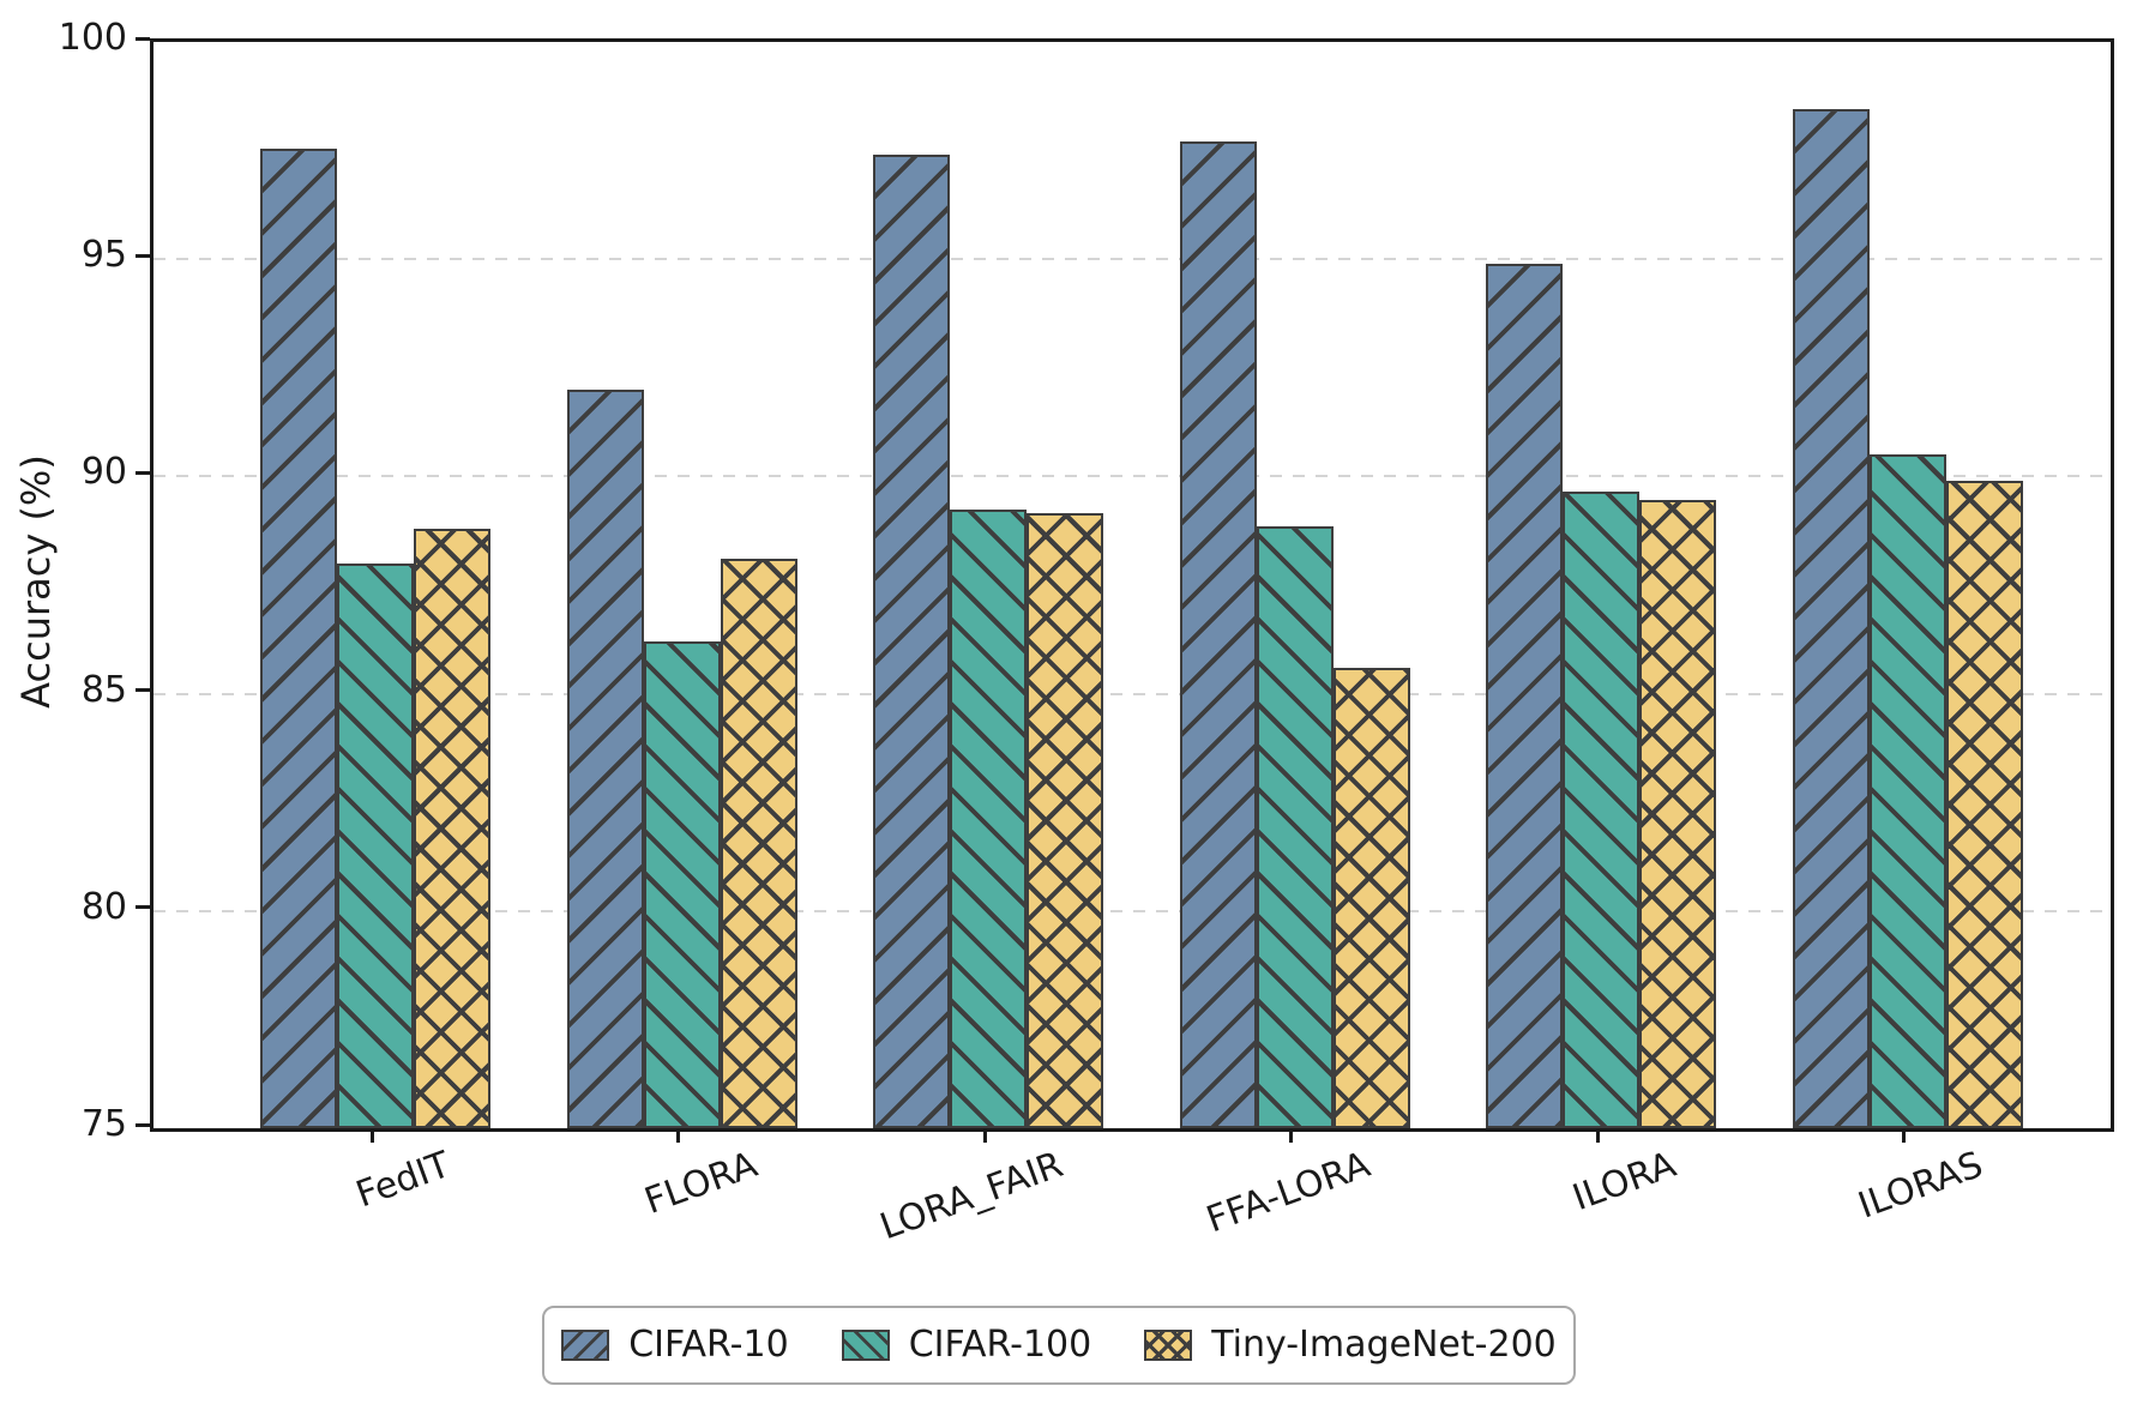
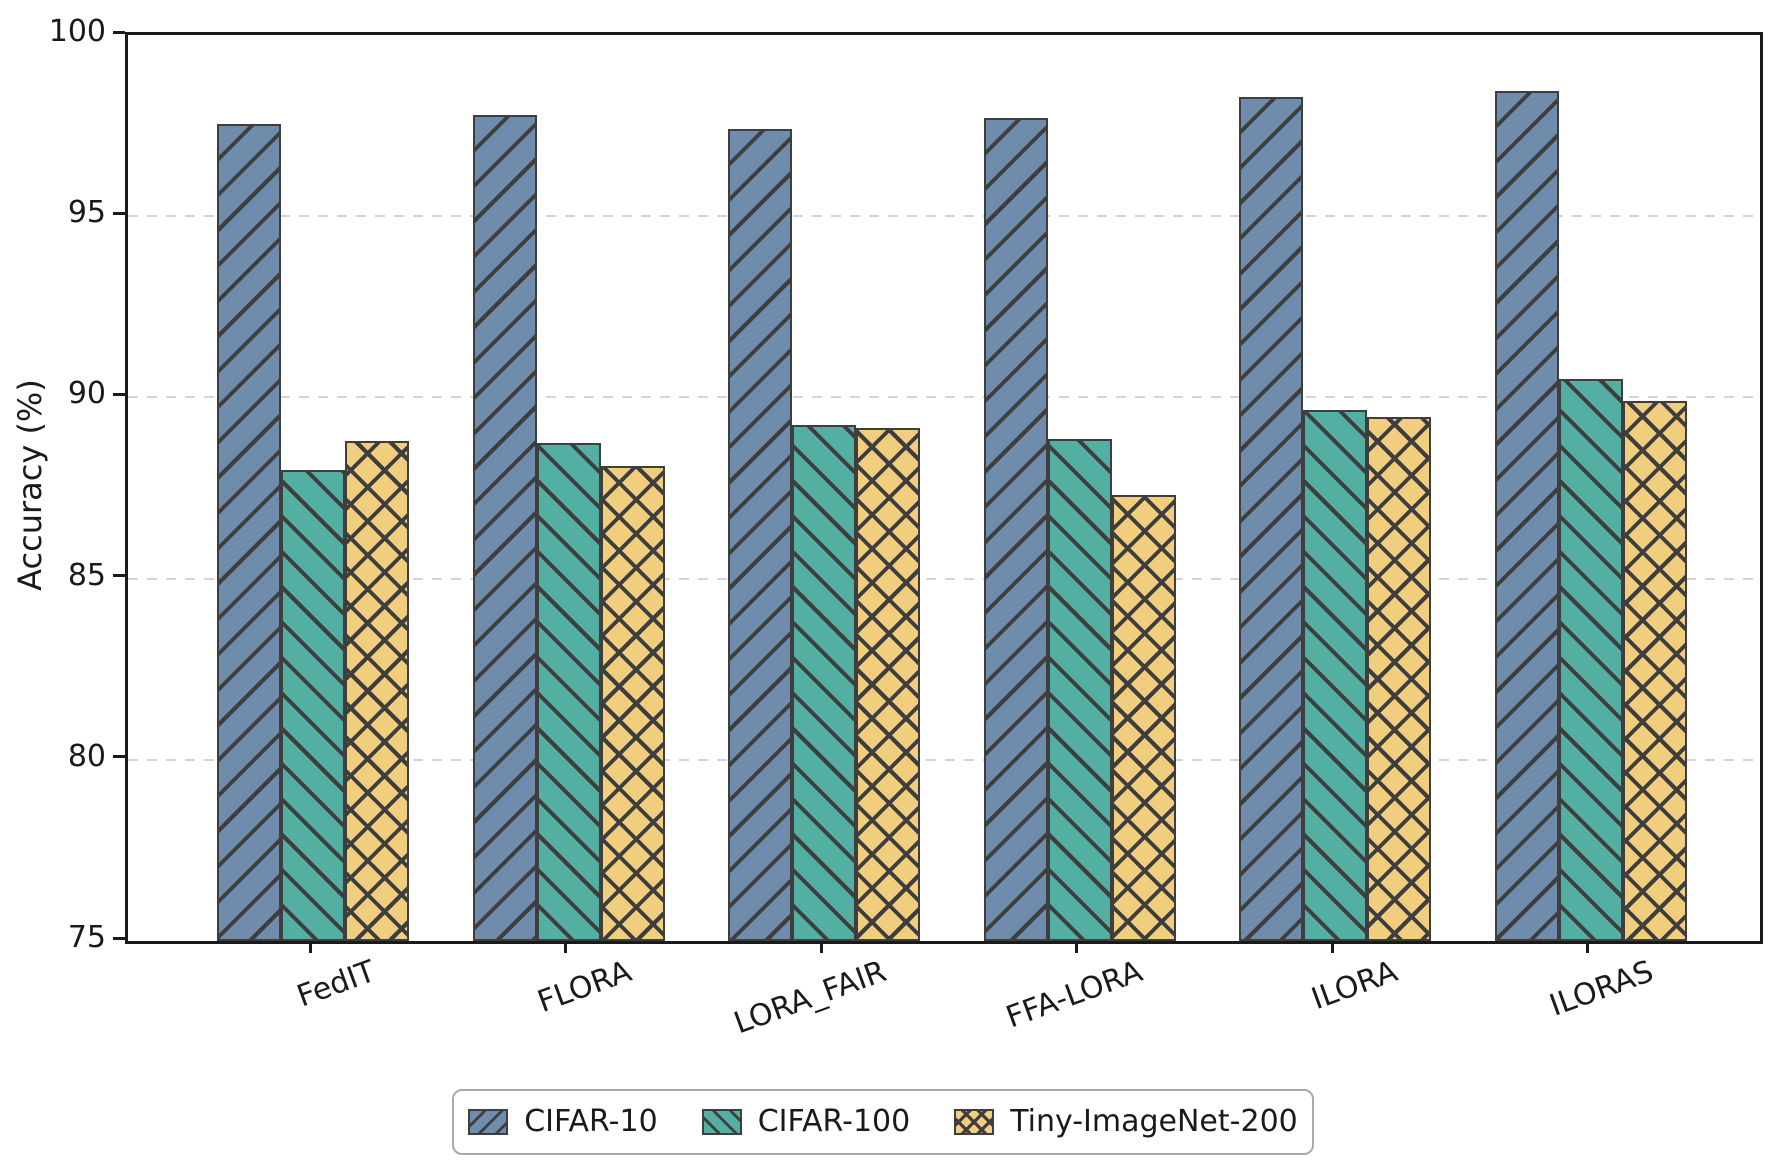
CIFAR-10/FLORA: 92.0 -> 97.8
CIFAR-100/FLORA: 86.2 -> 88.8
Tiny-ImageNet-200/FFA-LORA: 85.6 -> 87.3
CIFAR-10/ILORA: 94.9 -> 98.3
